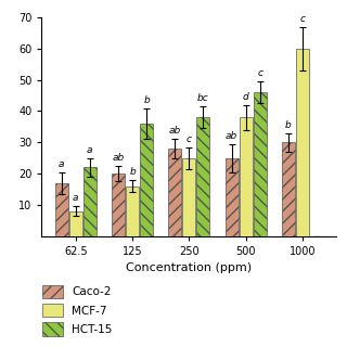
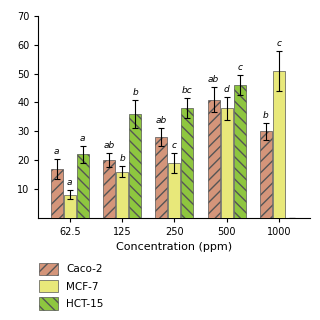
MCF-7/250: 25 -> 19
Caco-2/500: 25 -> 41
MCF-7/1000: 60 -> 51
